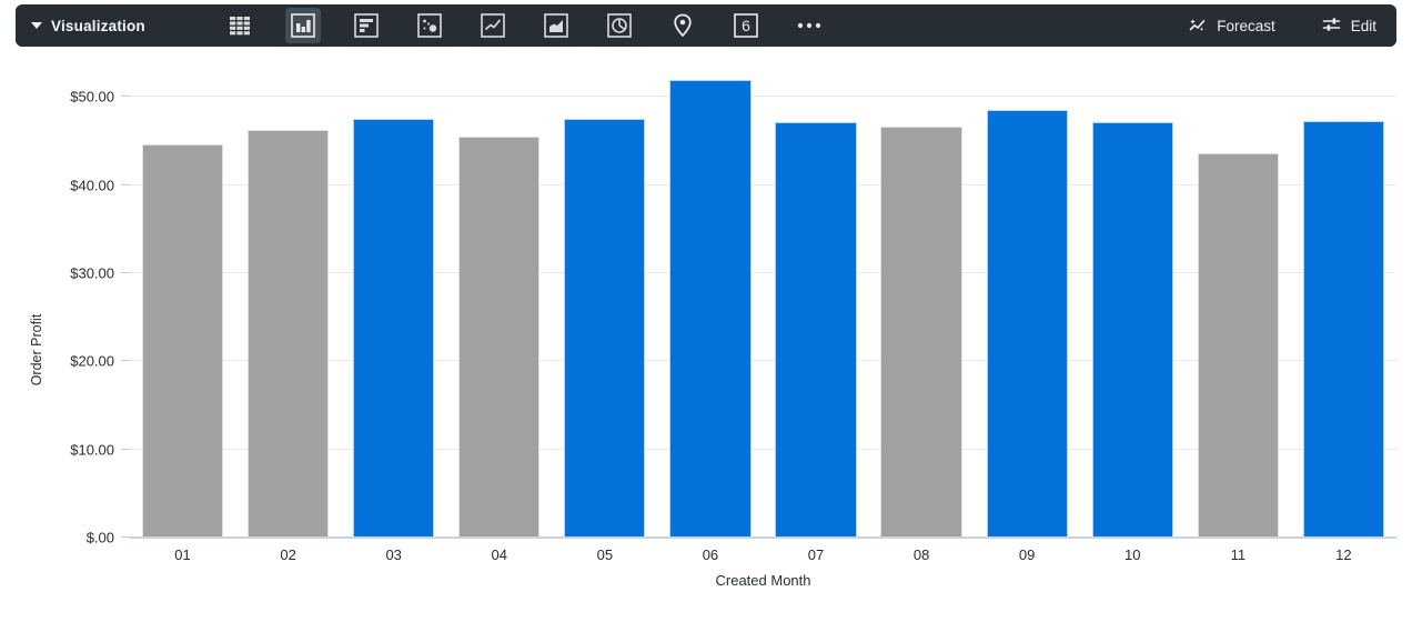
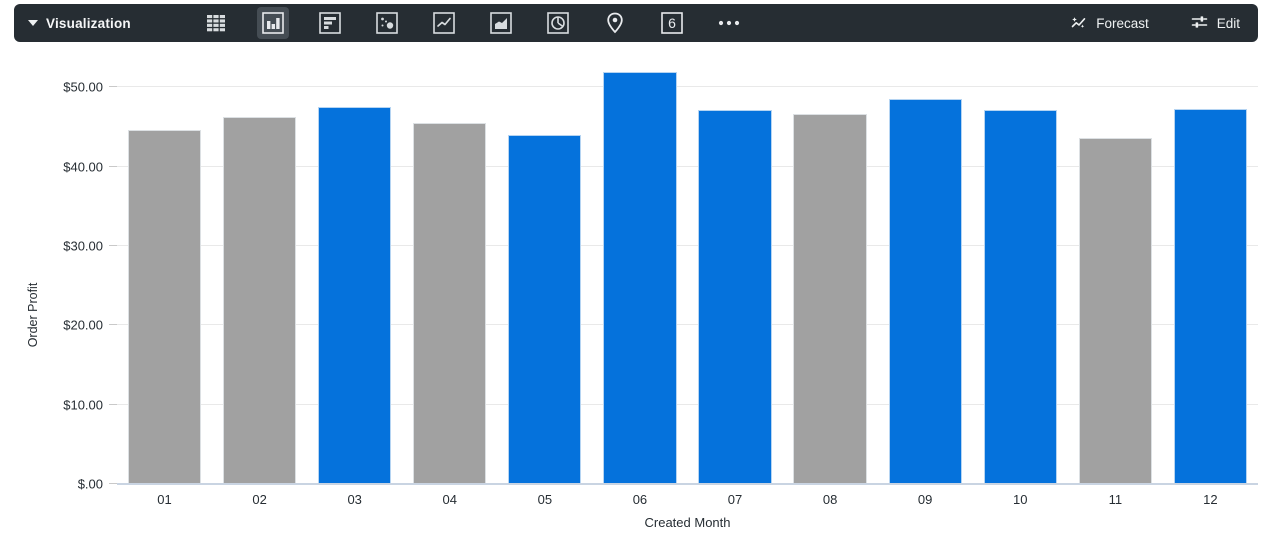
05: $48 -> $44
